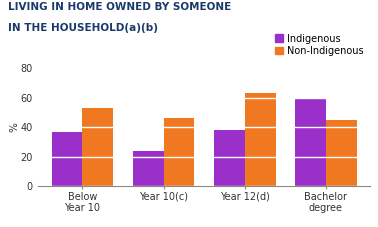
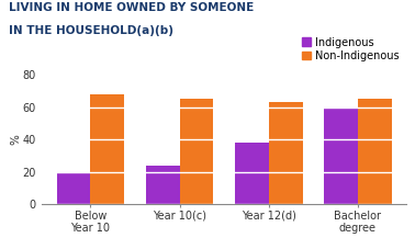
Indigenous/Below Year 10: 37 -> 20
Non-Indigenous/Below Year 10: 53 -> 68
Non-Indigenous/Year 10(c): 46 -> 65
Non-Indigenous/Bachelor degree: 45 -> 65
